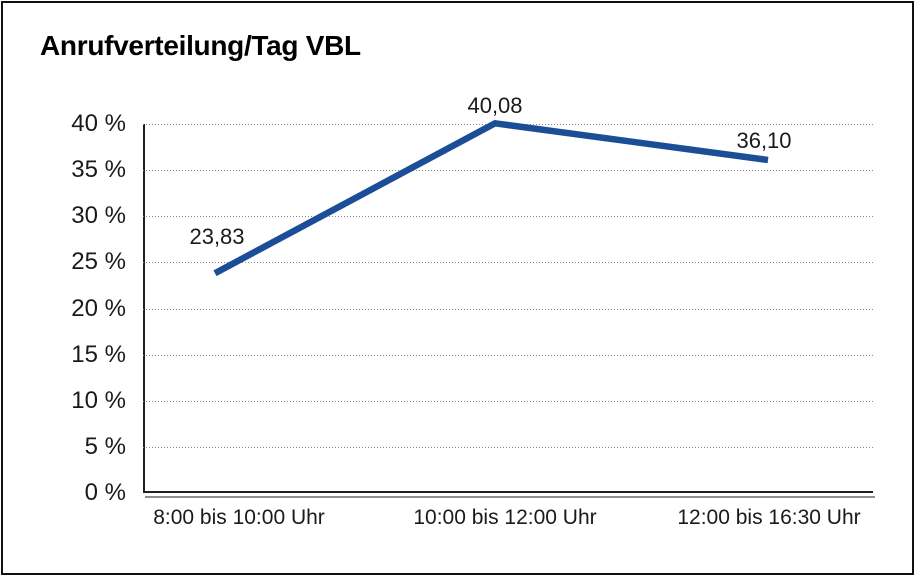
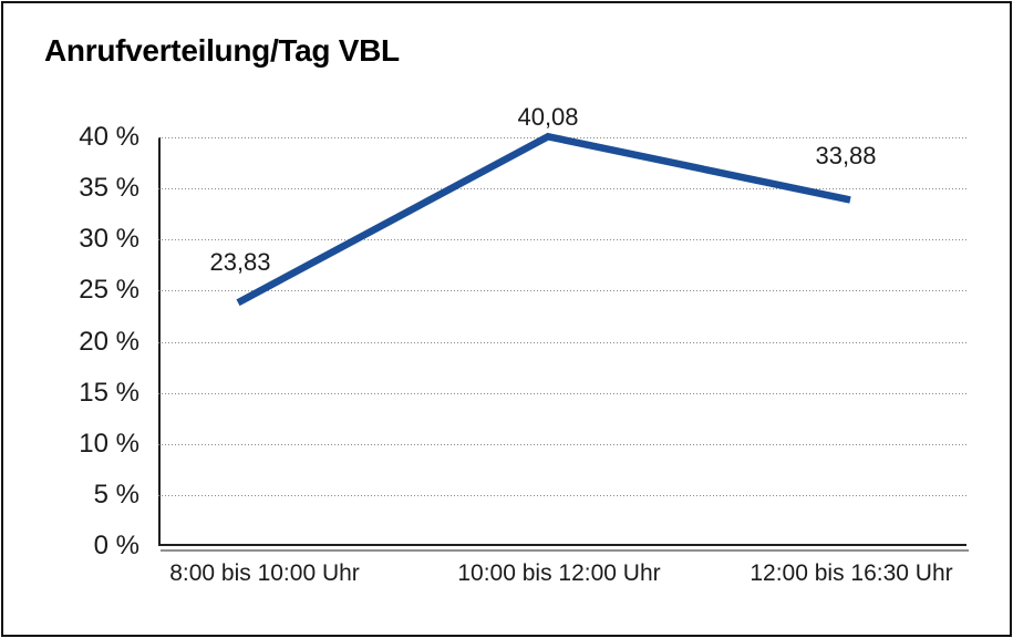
12:00 bis 16:30 Uhr: 36,10 -> 33,88
